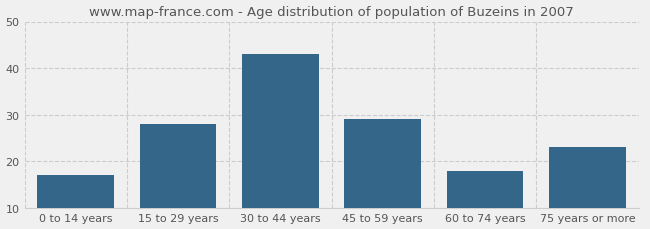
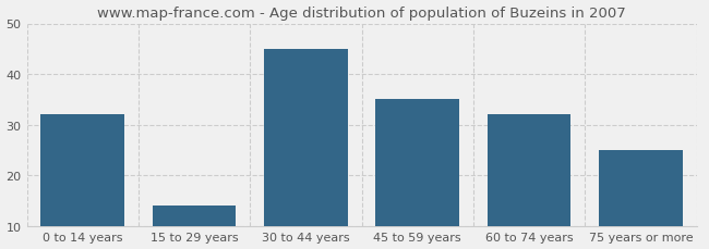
0 to 14 years: 17 -> 32
15 to 29 years: 28 -> 14
30 to 44 years: 43 -> 45
45 to 59 years: 29 -> 35
60 to 74 years: 18 -> 32
75 years or more: 23 -> 25
